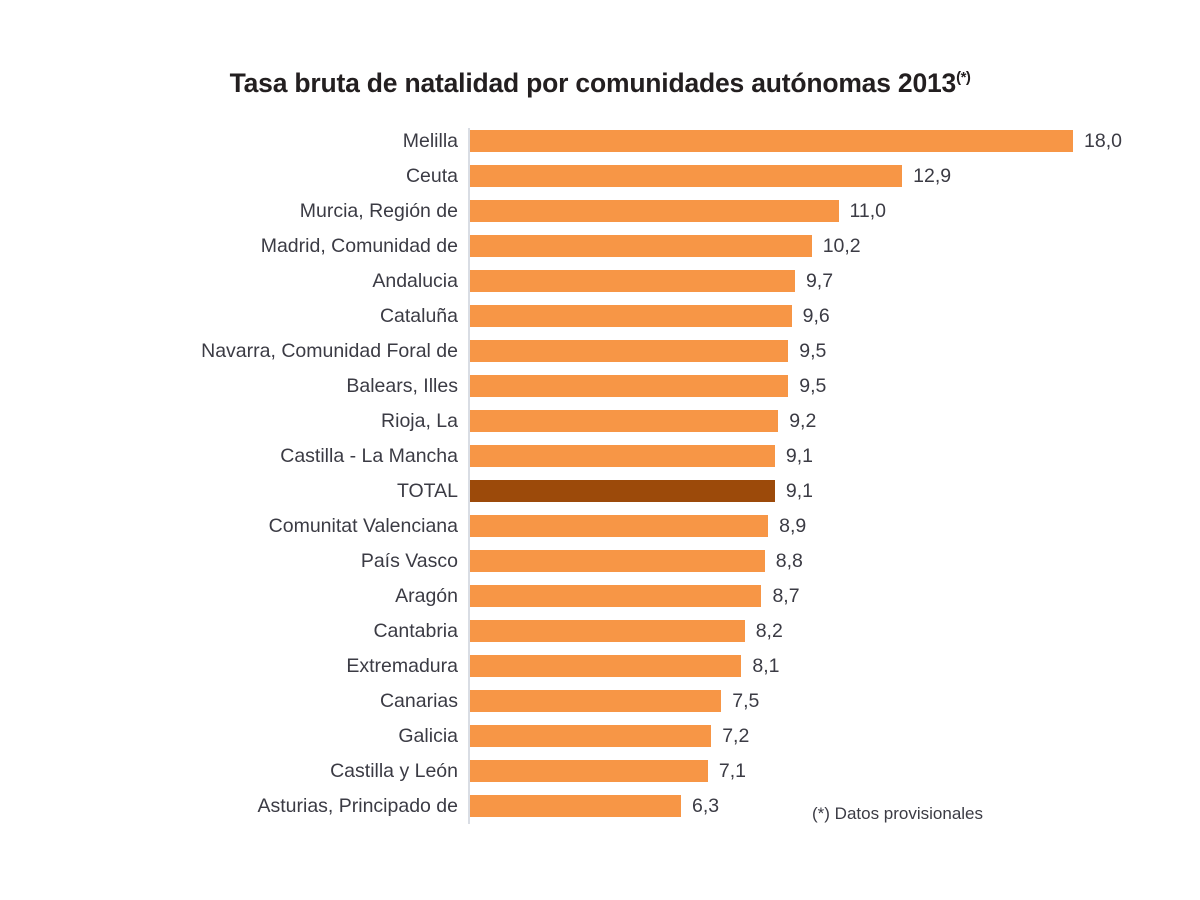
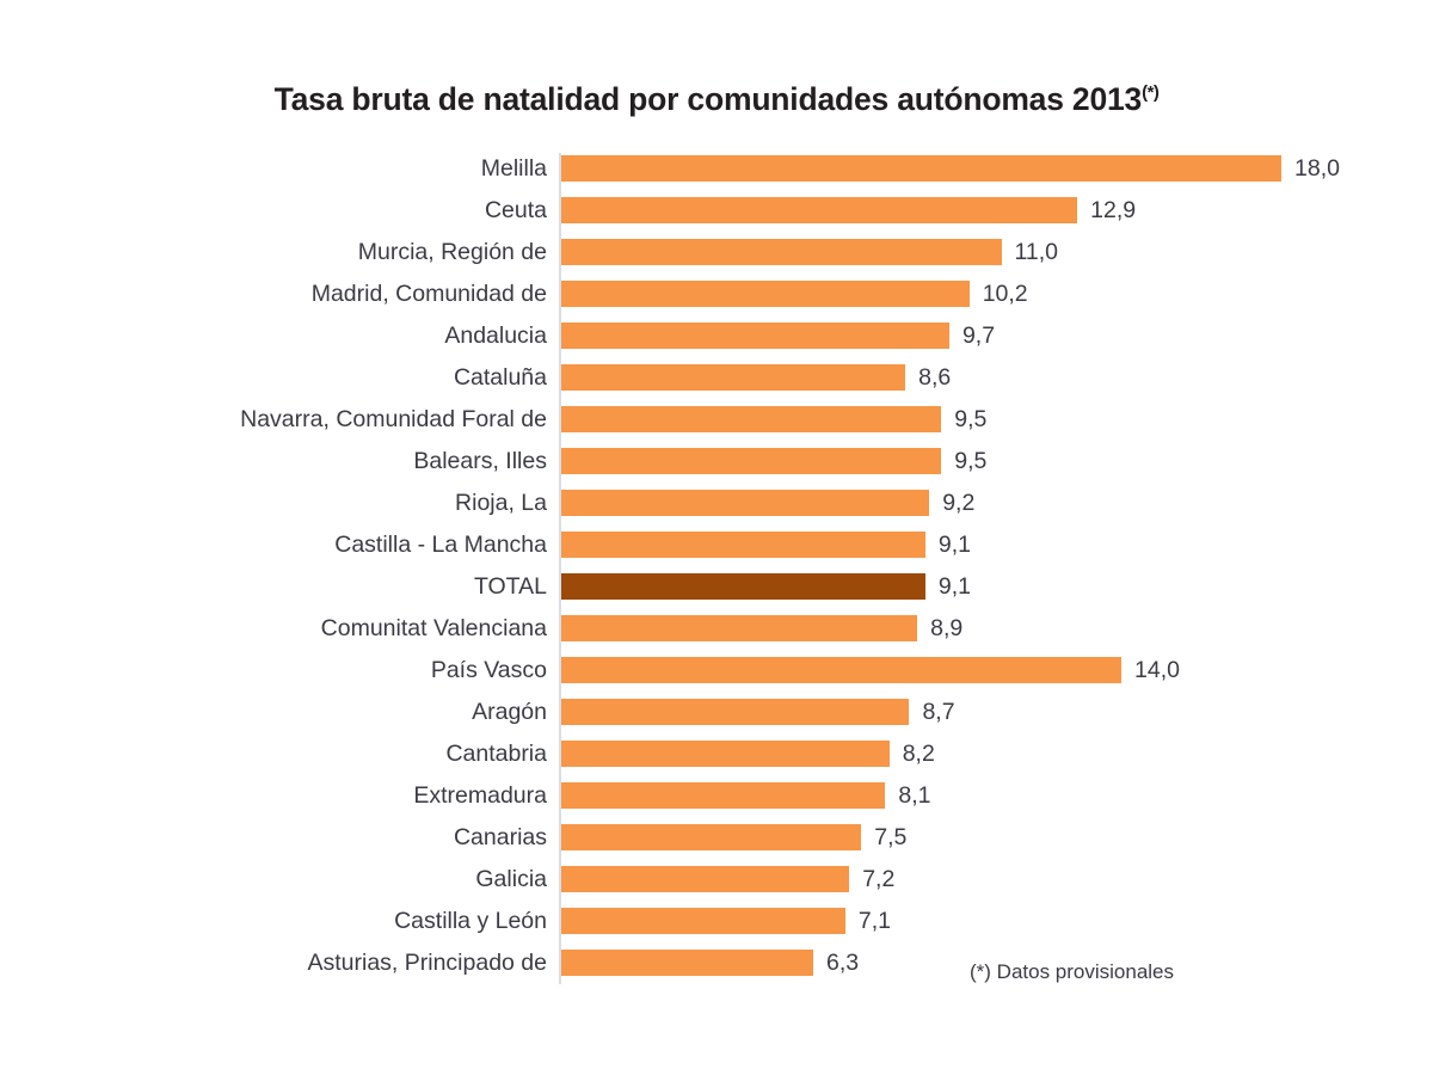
Cataluña: 9,6 -> 8,6
País Vasco: 8,8 -> 14,0
